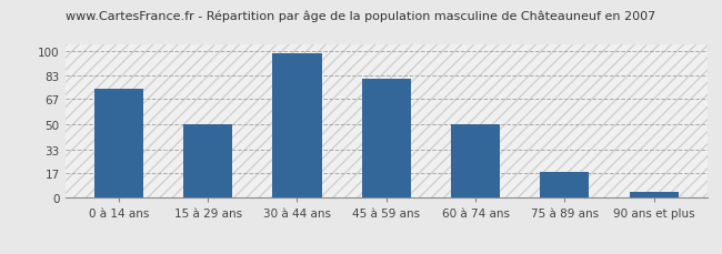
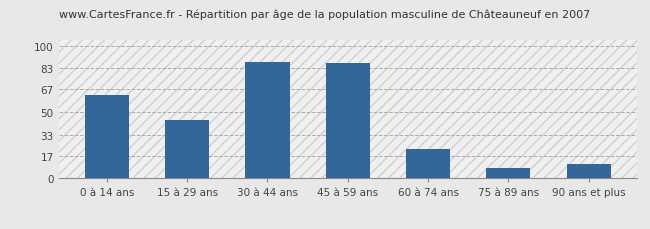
0 à 14 ans: 74 -> 63
15 à 29 ans: 50 -> 44
30 à 44 ans: 98 -> 88
45 à 59 ans: 81 -> 87
60 à 74 ans: 50 -> 22
75 à 89 ans: 18 -> 8
90 ans et plus: 4 -> 11
